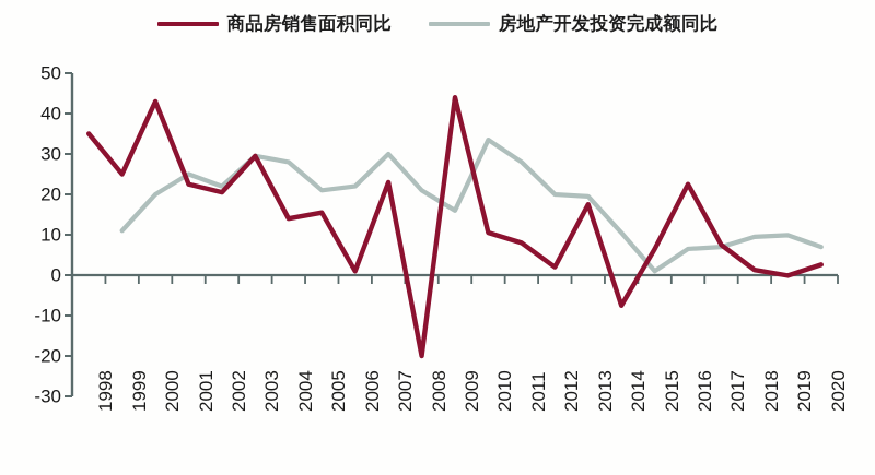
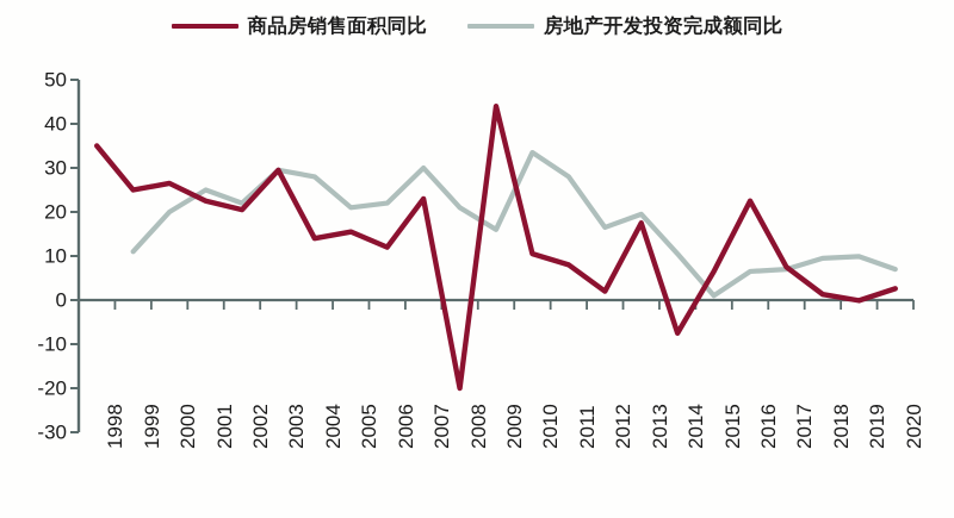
商品房销售面积同比/2000: 43 -> 26
商品房销售面积同比/2006: 1 -> 12
房地产开发投资完成额同比/2012: 20 -> 16
